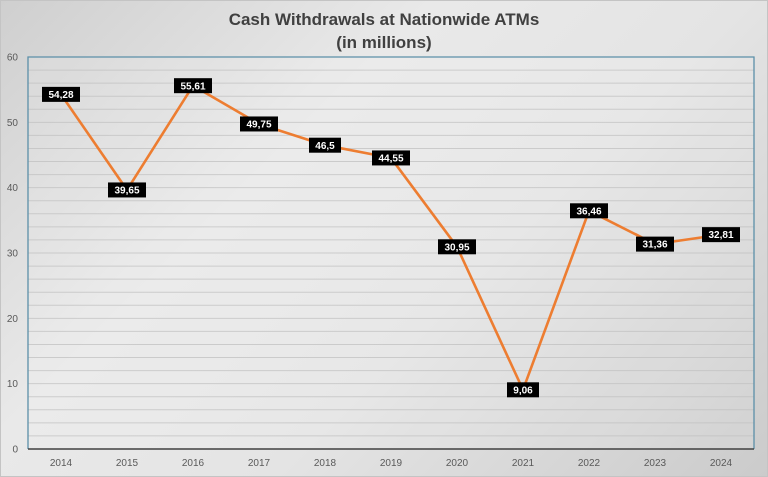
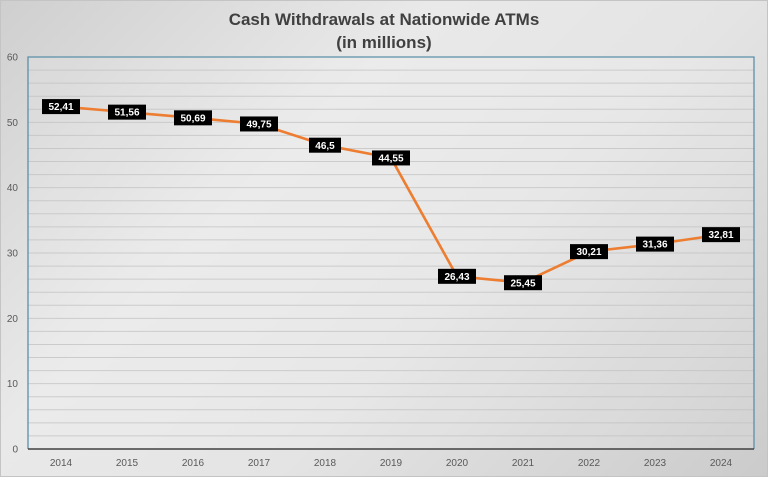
2014: 54,28 -> 52,41
2015: 39,65 -> 51,56
2016: 55,61 -> 50,69
2020: 30,95 -> 26,43
2021: 9,06 -> 25,45
2022: 36,46 -> 30,21
